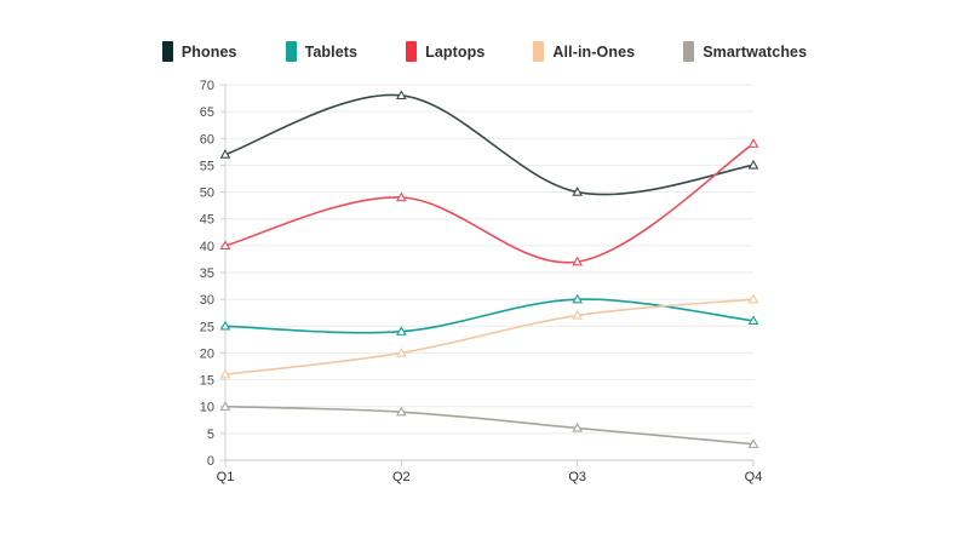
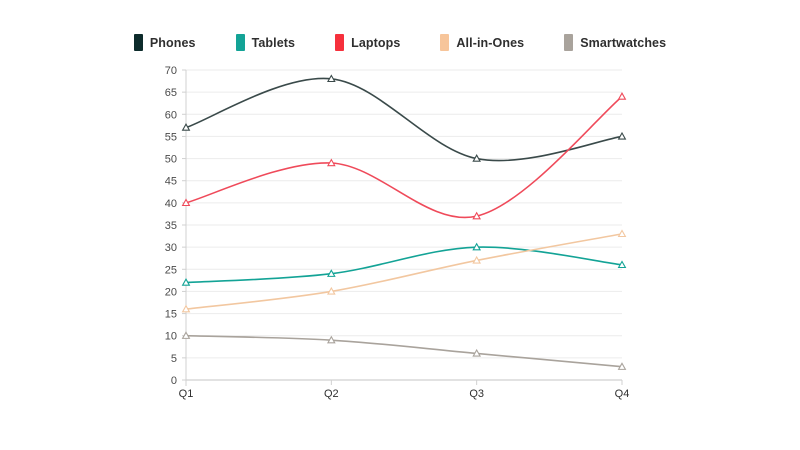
Tablets/Q1: 25 -> 22
Laptops/Q4: 59 -> 64
All-in-Ones/Q4: 30 -> 33
